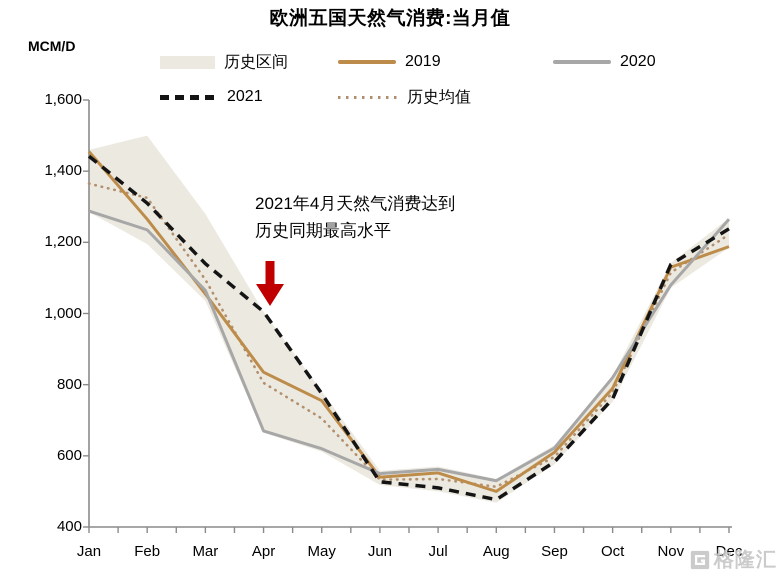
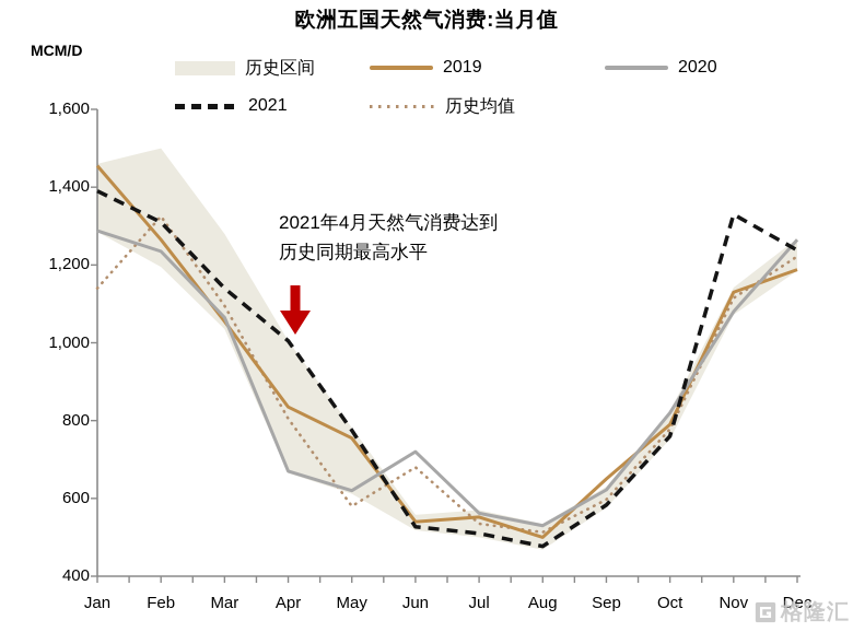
历史均值/Jan: 1360 -> 1140
2021/Jan: 1440 -> 1390
历史均值/May: 700 -> 580
历史均值/Jun: 530 -> 680
2020/Jun: 550 -> 720
2019/Sep: 610 -> 650
2021/Nov: 1140 -> 1330
